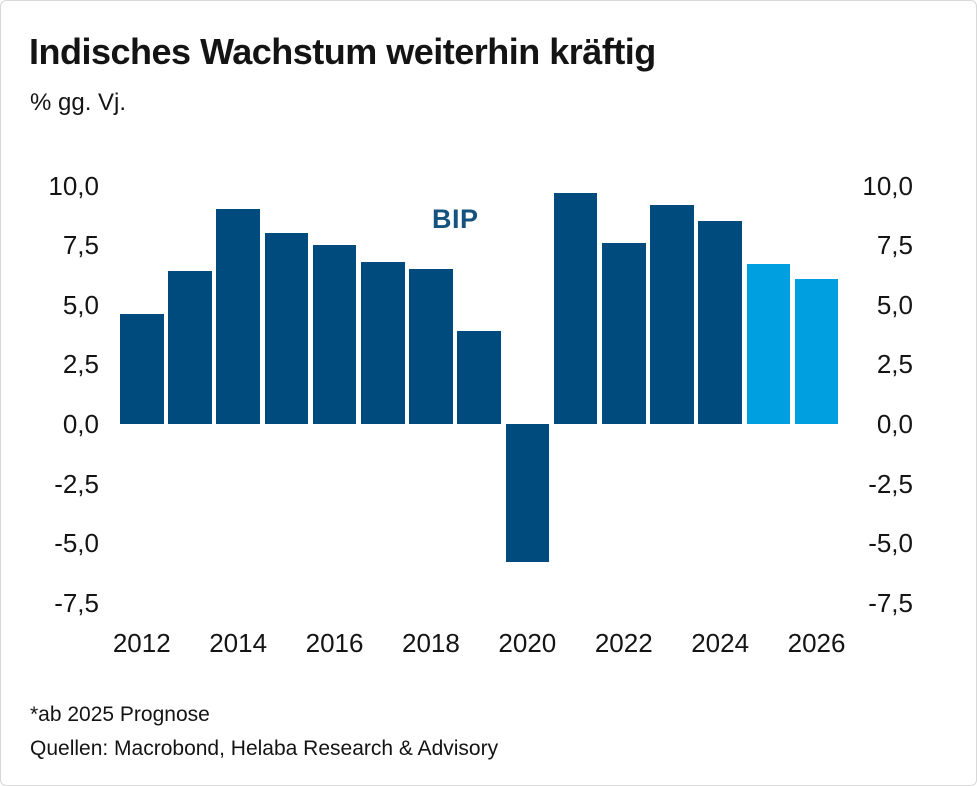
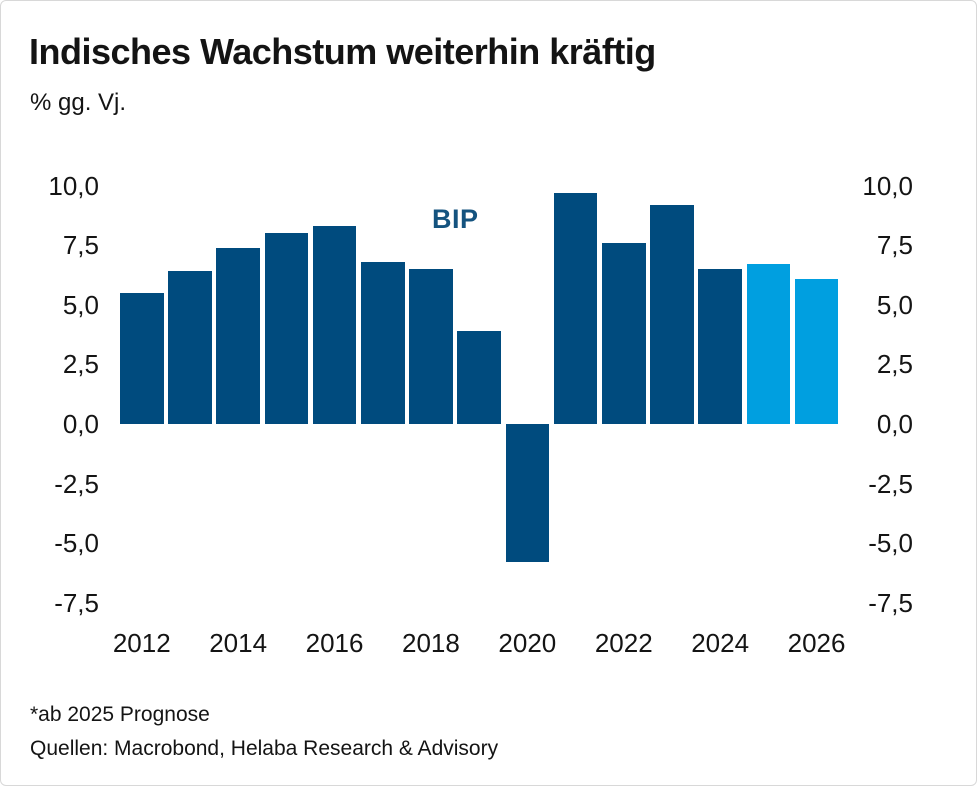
2012: 4,6 -> 5,5
2014: 9,0 -> 7,4
2016: 7,5 -> 8,3
2024: 8,5 -> 6,5
